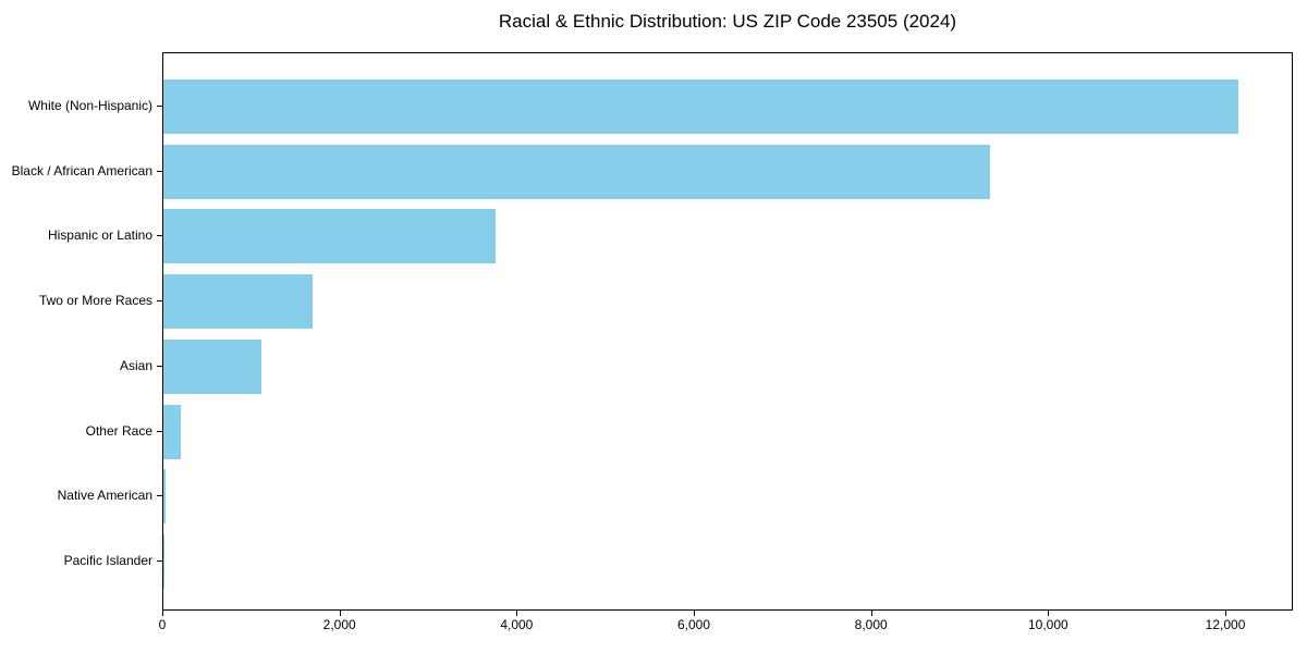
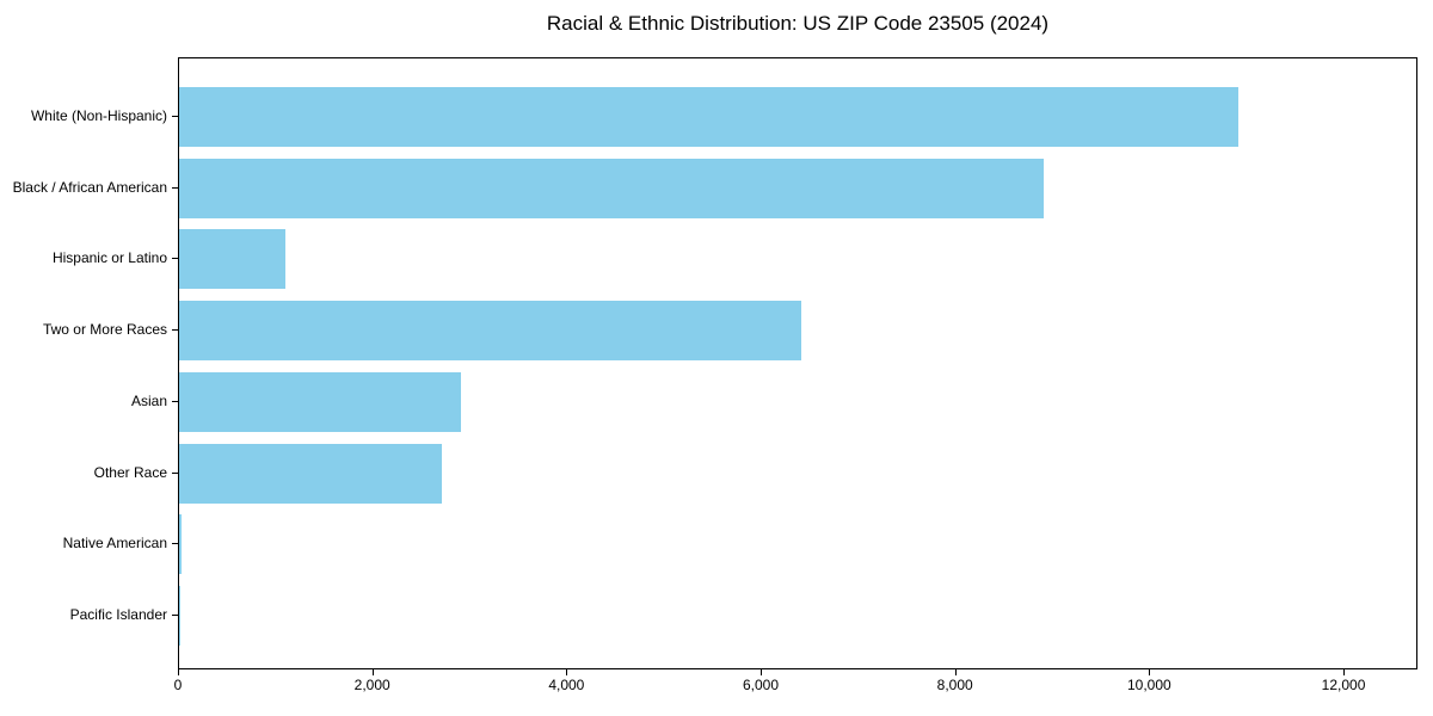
White (Non-Hispanic): 12100 -> 10900
Black / African American: 9300 -> 8900
Hispanic or Latino: 3800 -> 1100
Two or More Races: 1700 -> 6400
Asian: 1100 -> 2900
Other Race: 200 -> 2700
